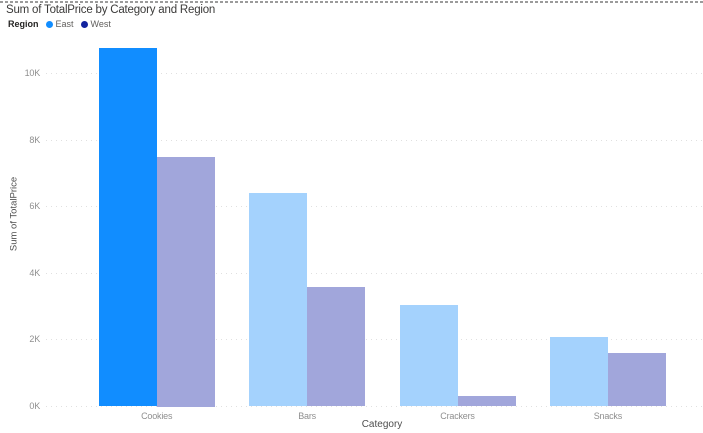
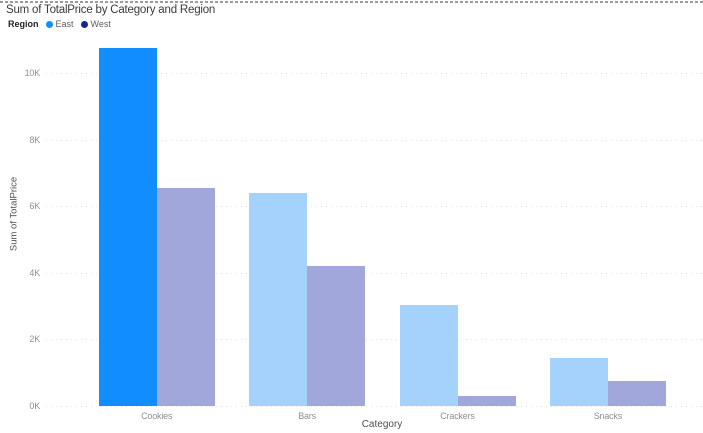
West/Cookies: 7.5K -> 6.6K
West/Bars: 3.6K -> 4.2K
East/Snacks: 2.1K -> 1.5K
West/Snacks: 1.6K -> 0.8K
